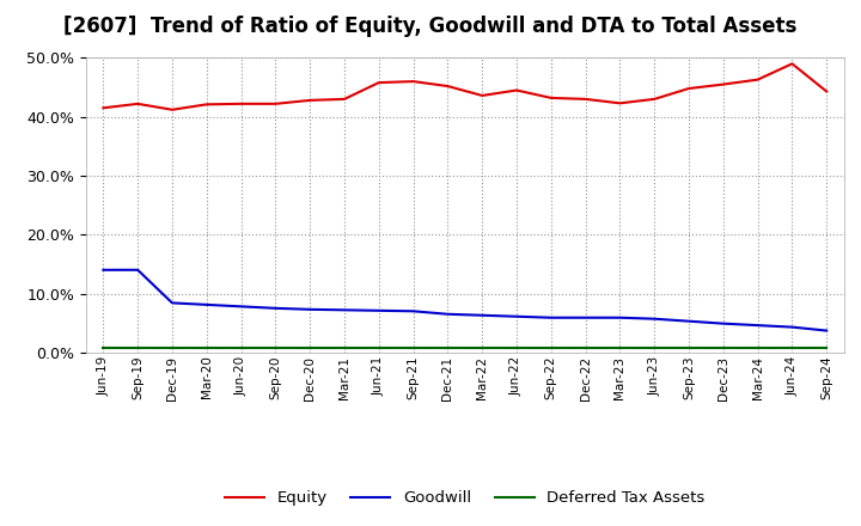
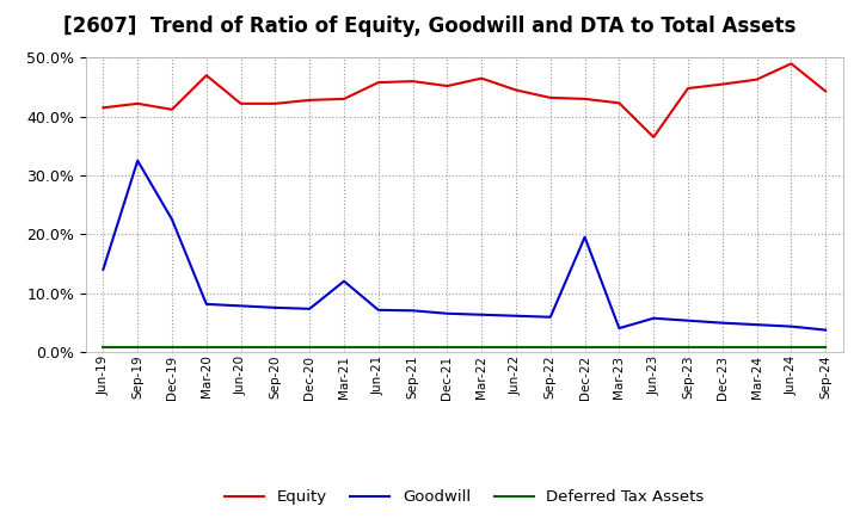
Goodwill/Sep-19: 14.0% -> 32.5%
Goodwill/Dec-19: 8.4% -> 22.5%
Equity/Mar-20: 42.1% -> 47.0%
Goodwill/Mar-21: 7.2% -> 12.0%
Equity/Mar-22: 43.6% -> 46.5%
Goodwill/Dec-22: 5.9% -> 19.5%
Goodwill/Mar-23: 5.9% -> 4.0%
Equity/Jun-23: 43.0% -> 36.5%
